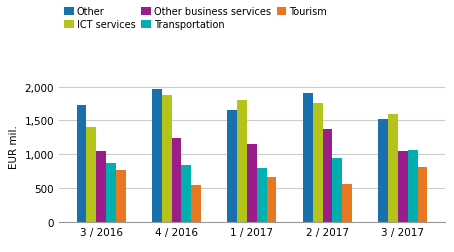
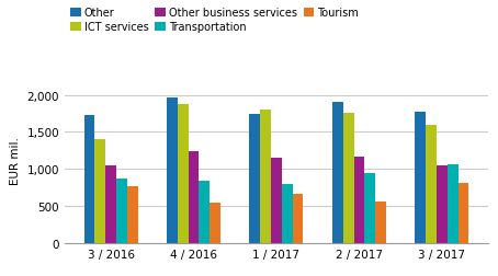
Other/1 / 2017: 1,660 -> 1,750
Other business services/2 / 2017: 1,380 -> 1,160
Other/3 / 2017: 1,520 -> 1,780
